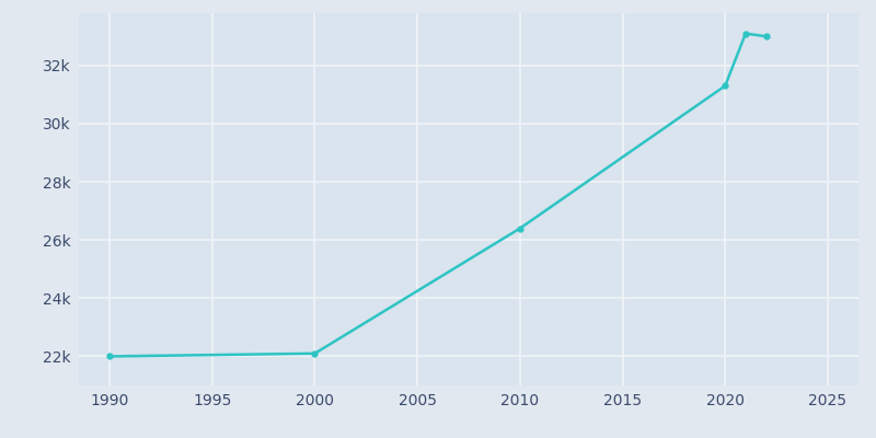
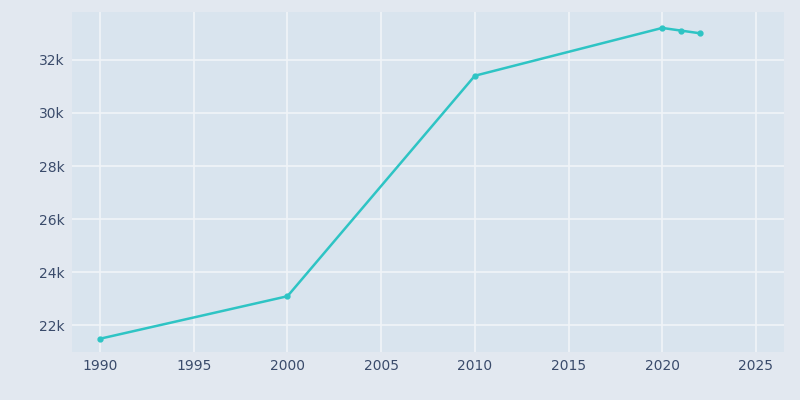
1990: 22.0k -> 21.5k
2000: 22.1k -> 23.1k
2010: 26.4k -> 31.4k
2020: 31.3k -> 33.2k
